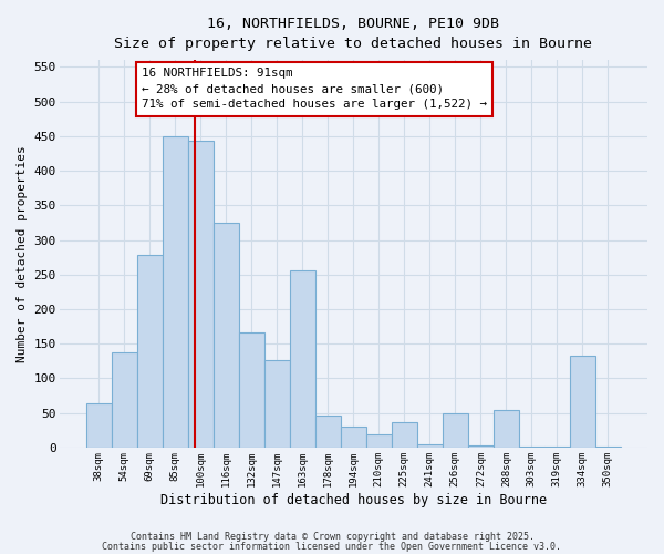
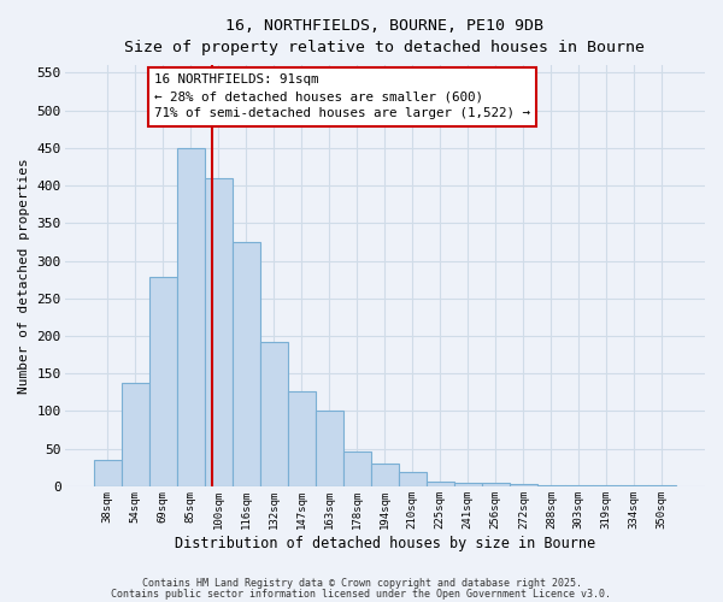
38sqm: 64 -> 35
100sqm: 444 -> 410
132sqm: 166 -> 192
163sqm: 256 -> 101
225sqm: 36 -> 7
256sqm: 50 -> 4
288sqm: 54 -> 2
334sqm: 132 -> 1
